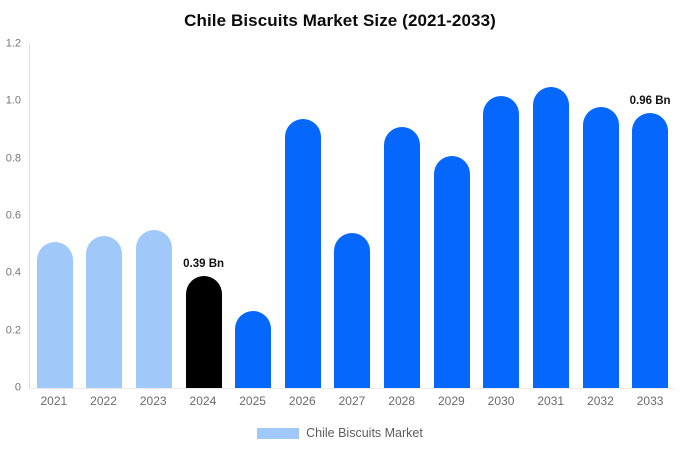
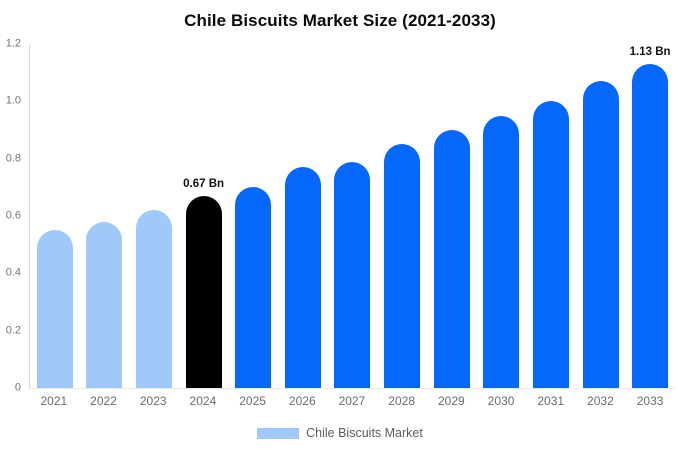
2021: 0.51 -> 0.55
2022: 0.53 -> 0.58
2023: 0.55 -> 0.62
2024: 0.39 -> 0.67
2025: 0.27 -> 0.70
2026: 0.94 -> 0.77
2027: 0.54 -> 0.79
2028: 0.91 -> 0.85
2029: 0.81 -> 0.90
2030: 1.02 -> 0.95
2031: 1.05 -> 1.00
2032: 0.98 -> 1.07
2033: 0.96 -> 1.13
